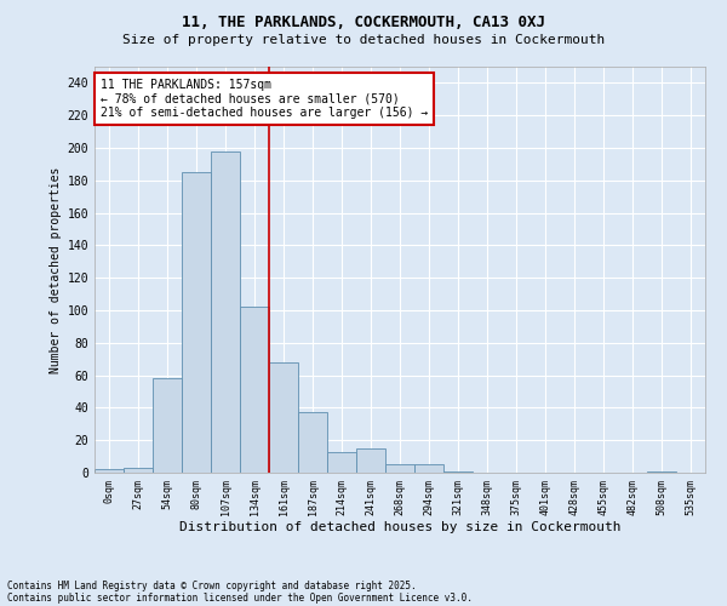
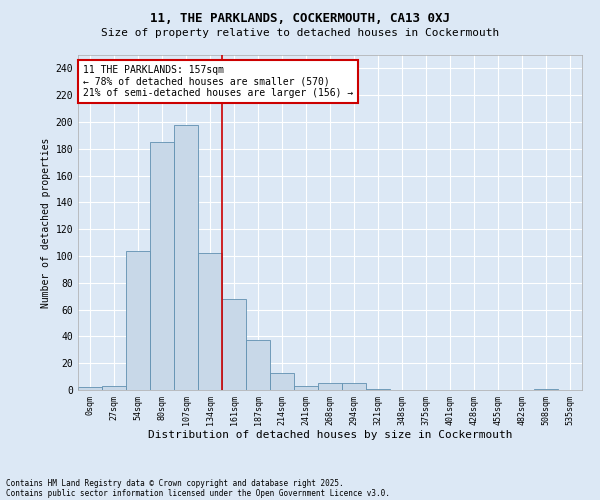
54sqm: 58 -> 104
241sqm: 15 -> 3
